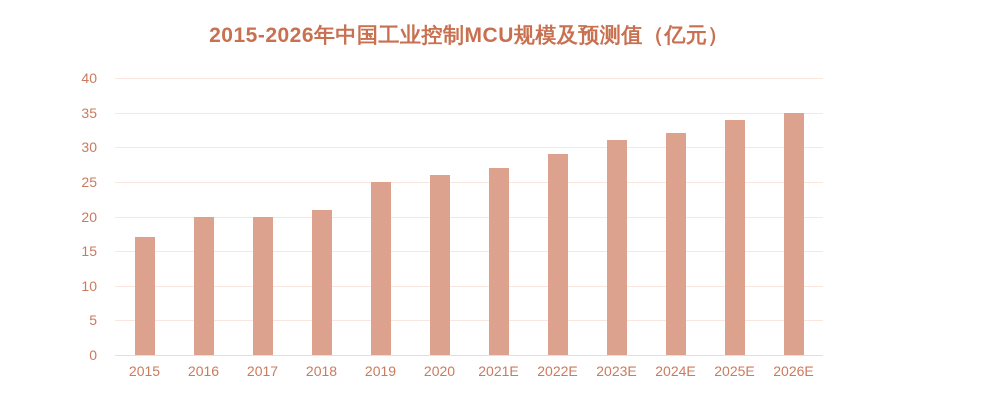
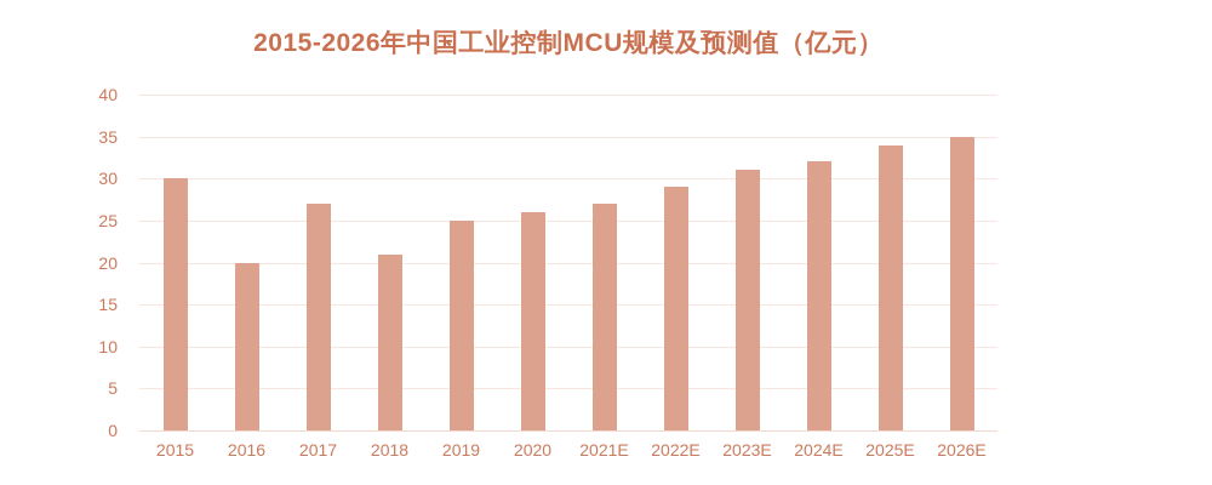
2015: 17 -> 30
2017: 20 -> 27
